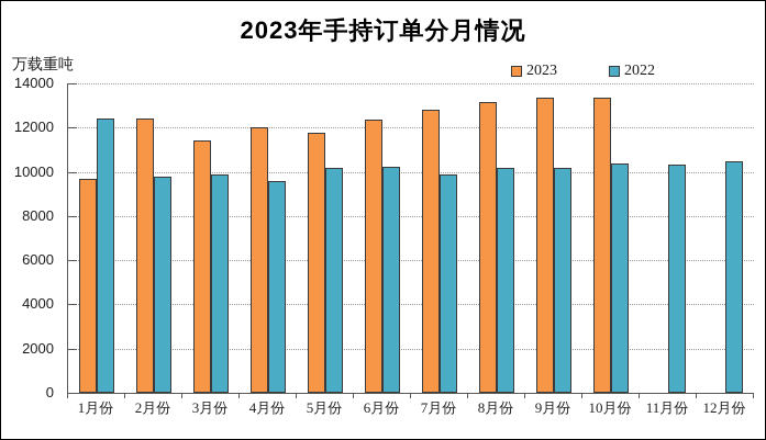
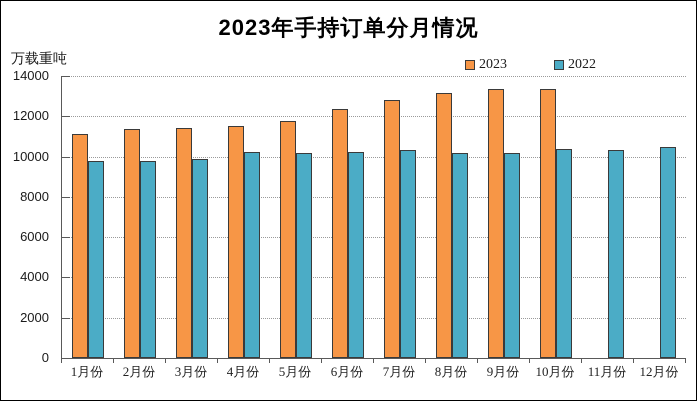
2023/1月份: 9700 -> 11100
2022/1月份: 12400 -> 9800
2023/2月份: 12400 -> 11400
2023/4月份: 12000 -> 11500
2022/4月份: 9600 -> 10200
2022/7月份: 9900 -> 10400
